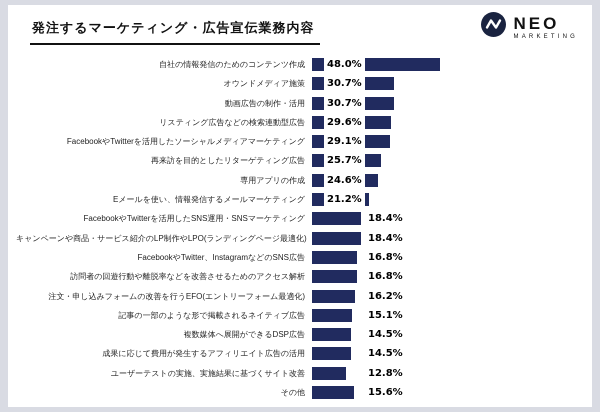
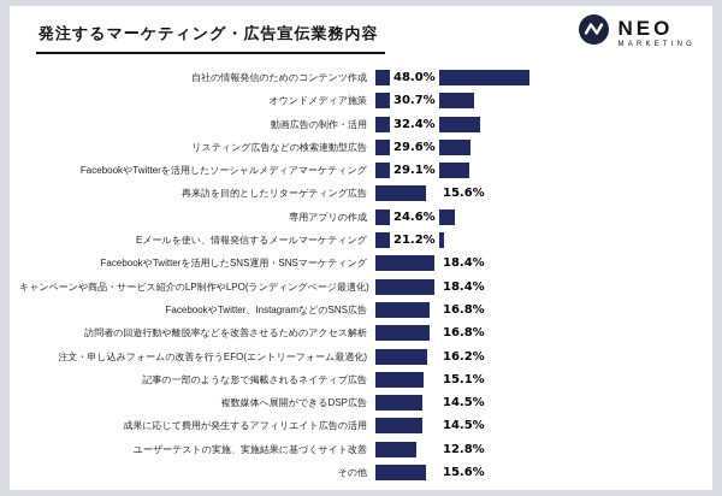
動画広告の制作・活用: 30.7% -> 32.4%
再来訪を目的としたリターゲティング広告: 25.7% -> 15.6%
